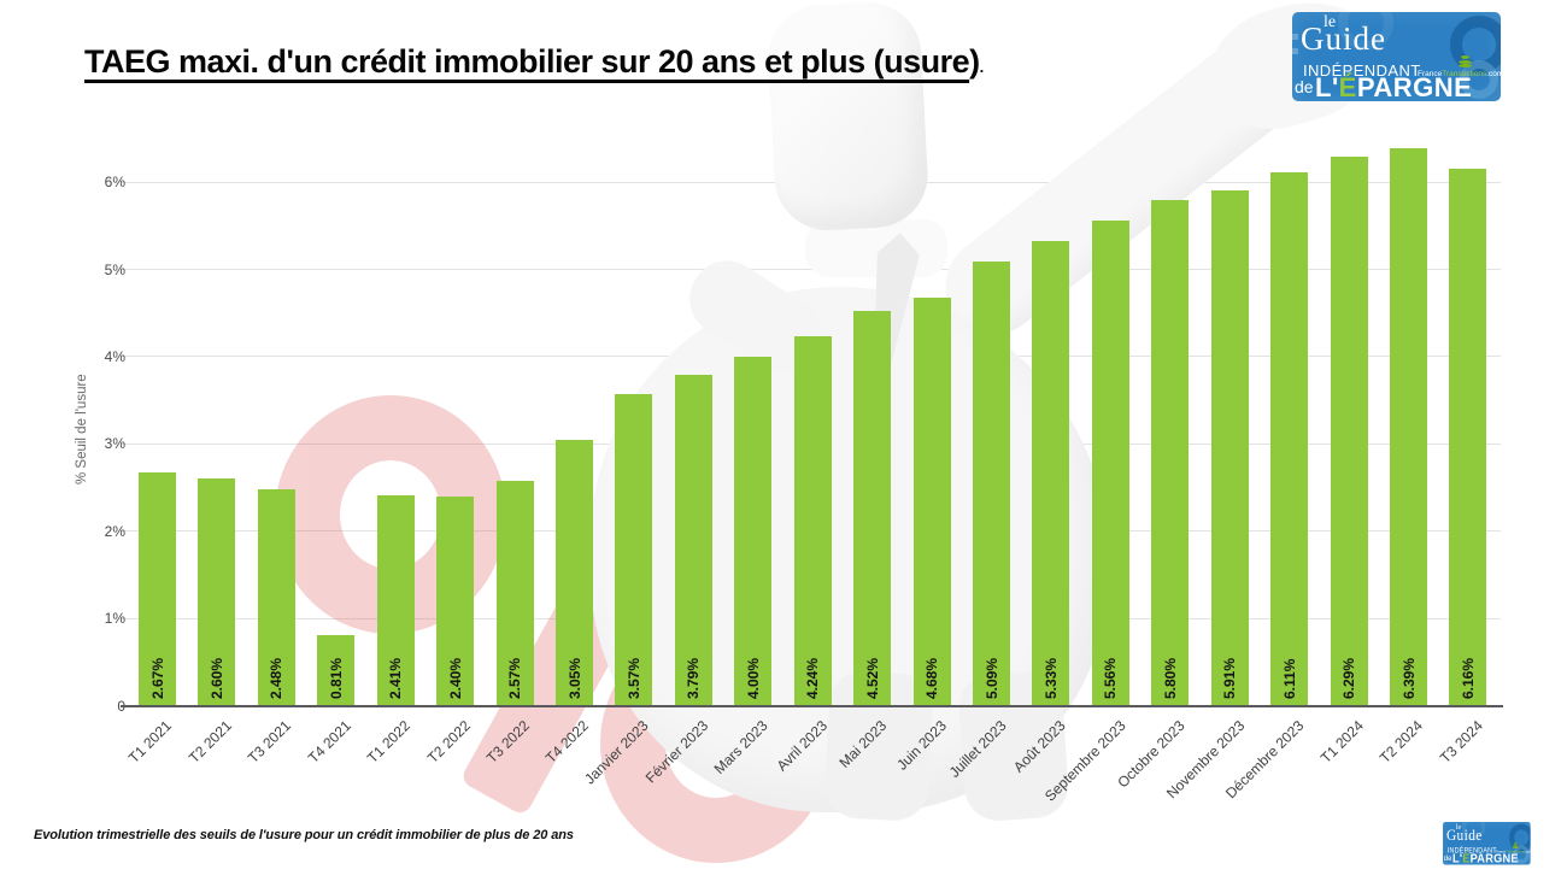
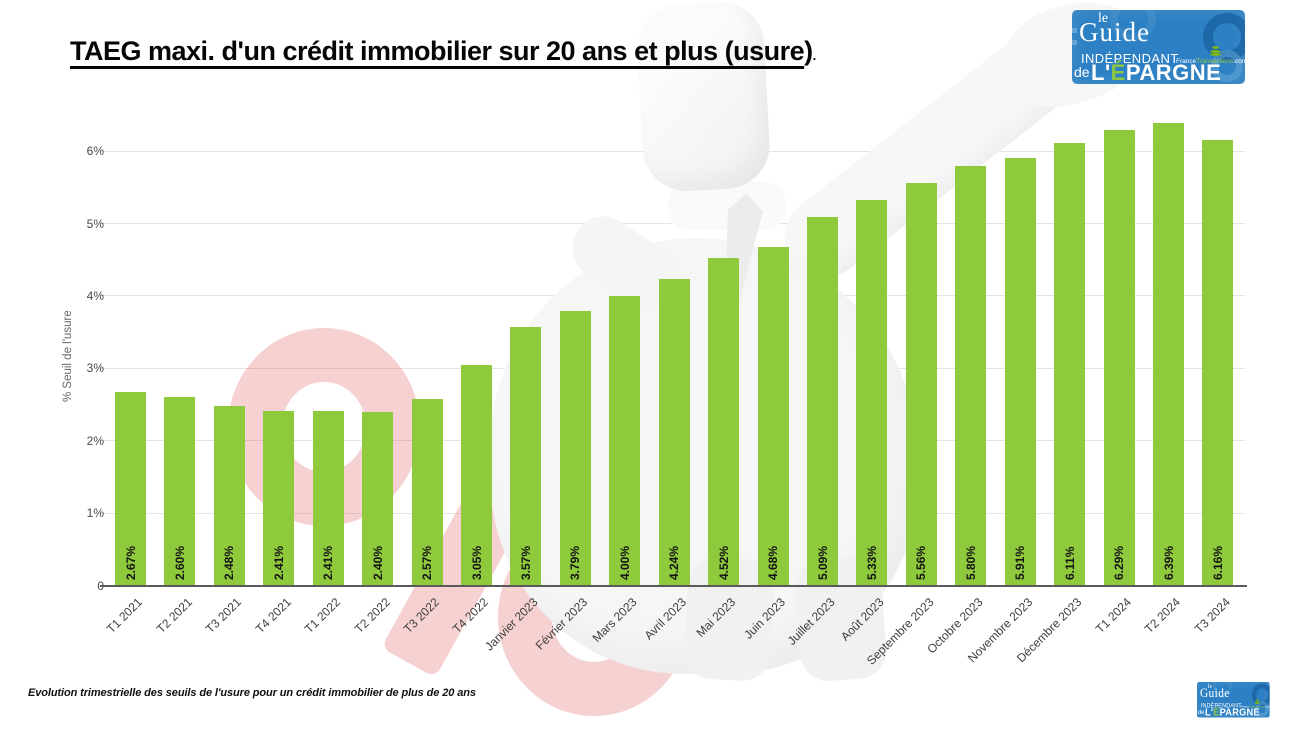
T4 2021: 0.81% -> 2.41%
